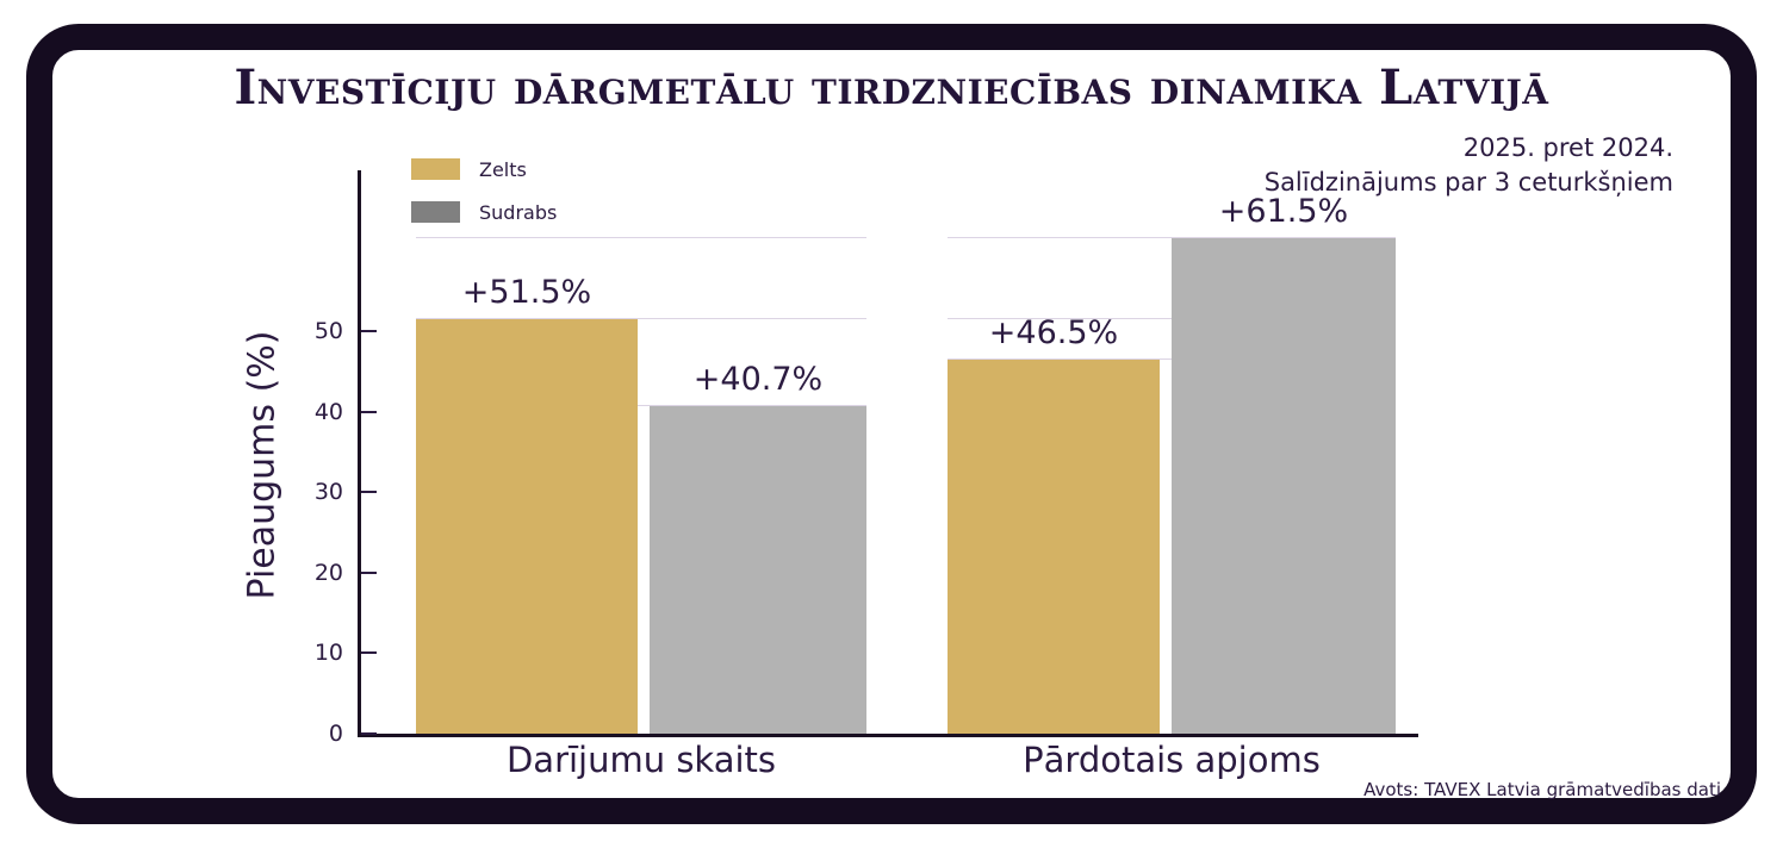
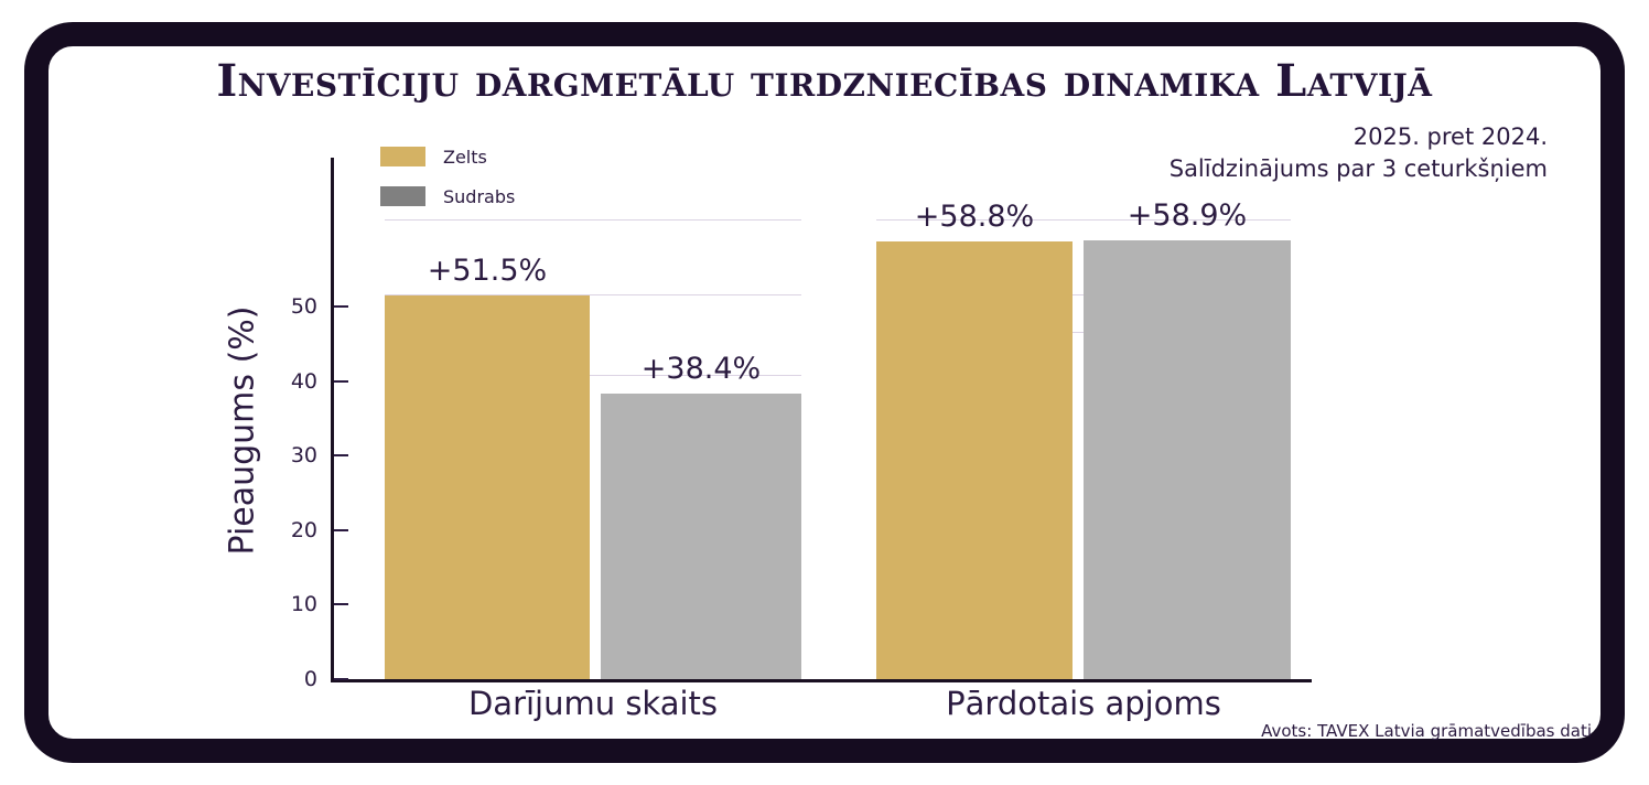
Sudrabs/Darījumu skaits: +40.7% -> +38.4%
Zelts/Pārdotais apjoms: +46.5% -> +58.8%
Sudrabs/Pārdotais apjoms: +61.5% -> +58.9%
